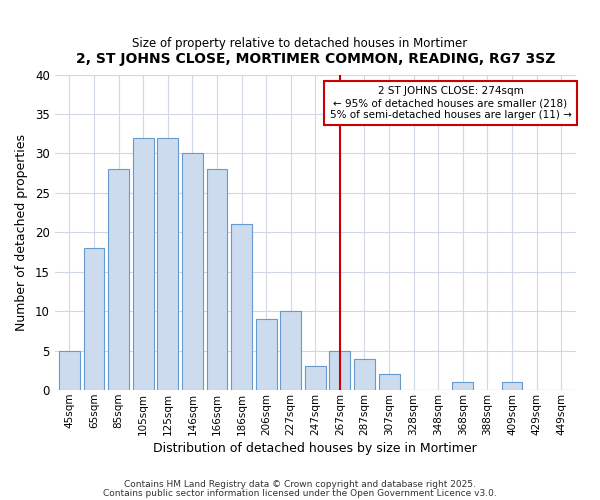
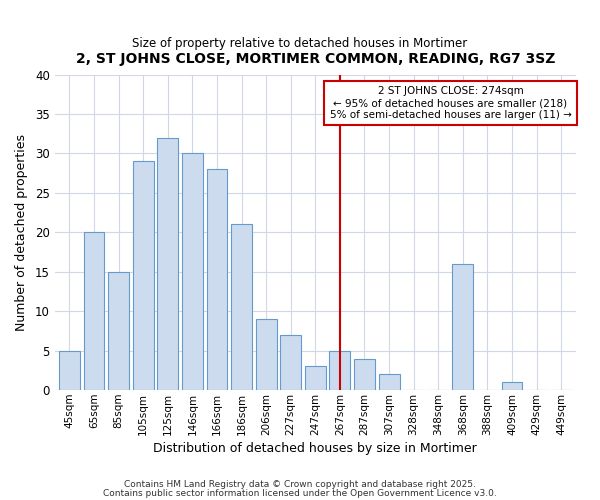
65sqm: 18 -> 20
85sqm: 28 -> 15
105sqm: 32 -> 29
227sqm: 10 -> 7
368sqm: 1 -> 16
